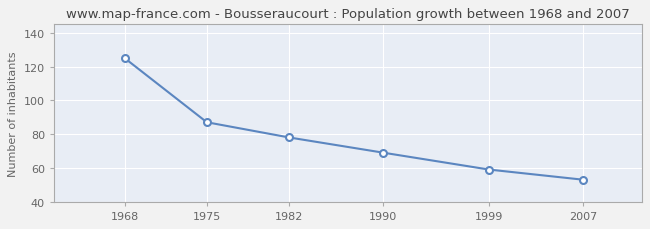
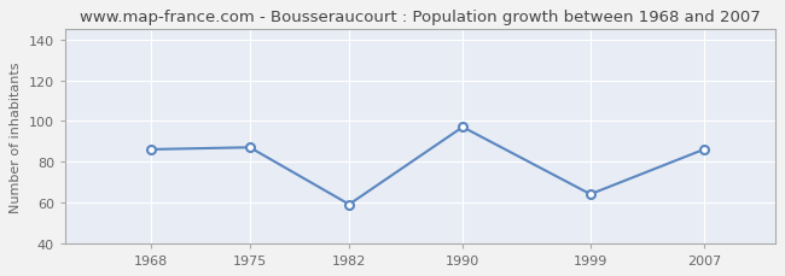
1968: 125 -> 86
1982: 78 -> 59
1990: 69 -> 97
1999: 59 -> 64
2007: 53 -> 86
